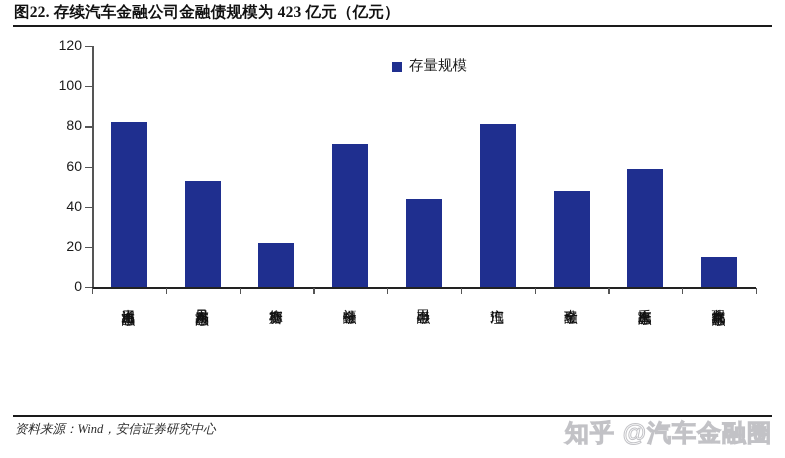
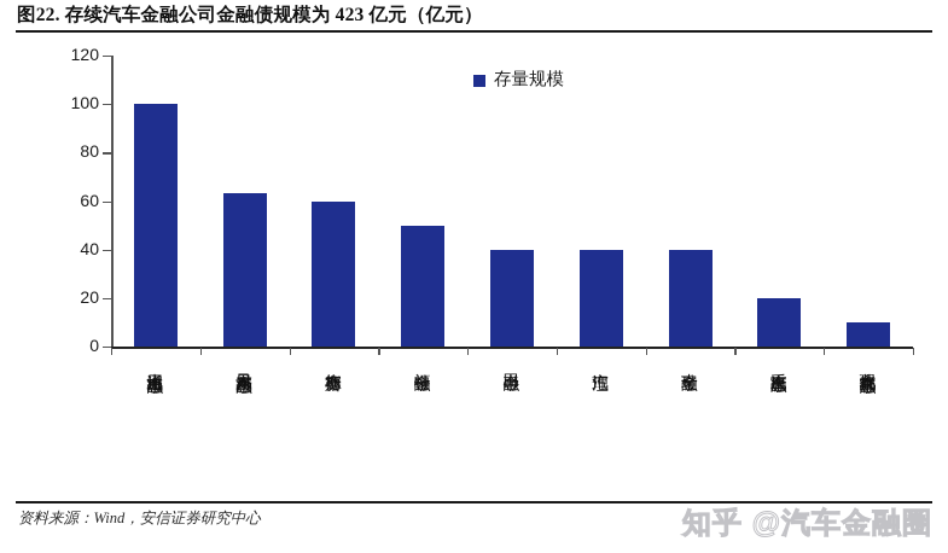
上汽通用汽车金融: 82 -> 100
东风日产汽车金融: 53 -> 63
梅赛德斯: 22 -> 60
福特金融: 71 -> 50
丰田金融: 44 -> 40
广汽汇理: 81 -> 40
奇瑞金融: 48 -> 40
重庆汽车金融: 59 -> 20
北京现代汽车金融: 15 -> 10
